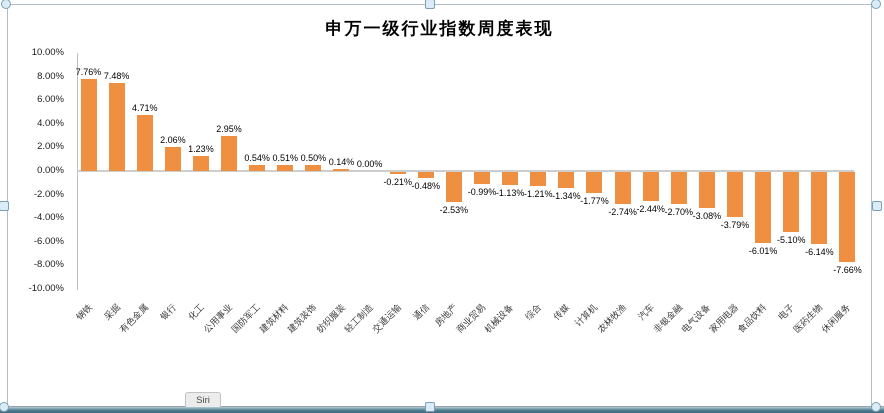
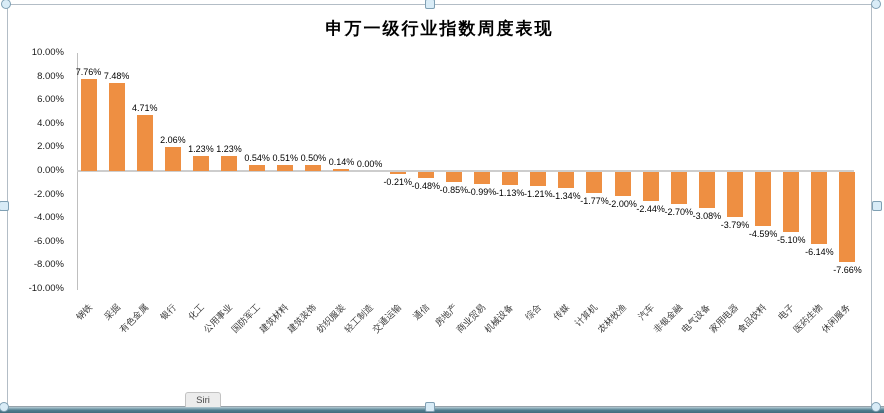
公用事业: 2.95% -> 1.23%
房地产: -2.53% -> -0.85%
农林牧渔: -2.74% -> -2.00%
食品饮料: -6.01% -> -4.59%
